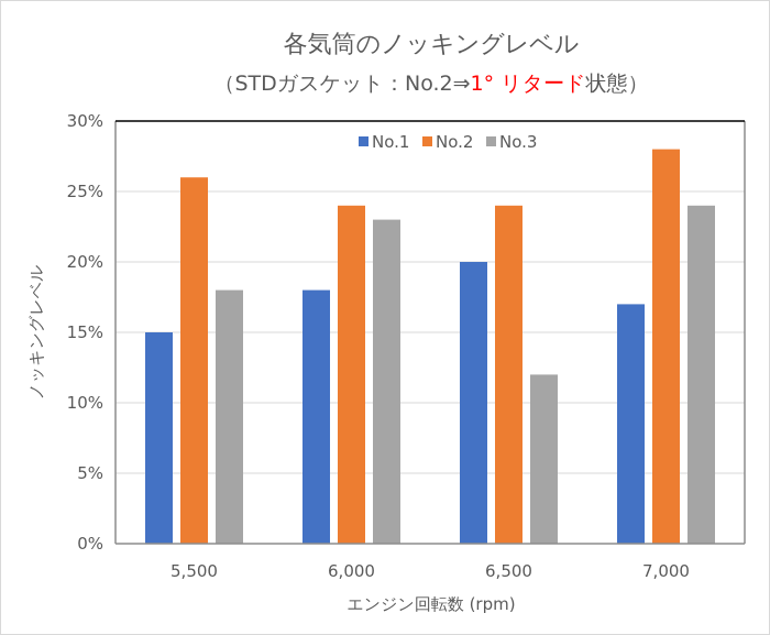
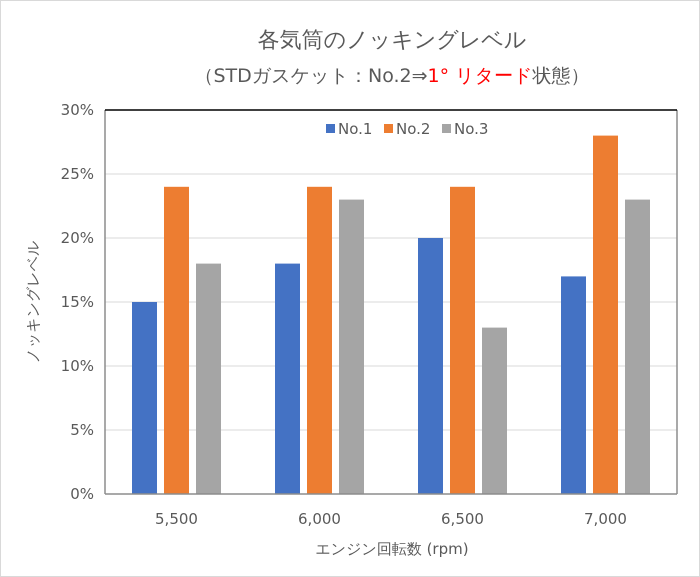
No.2/5,500: 26% -> 24%
No.3/6,500: 12% -> 13%
No.3/7,000: 24% -> 23%
